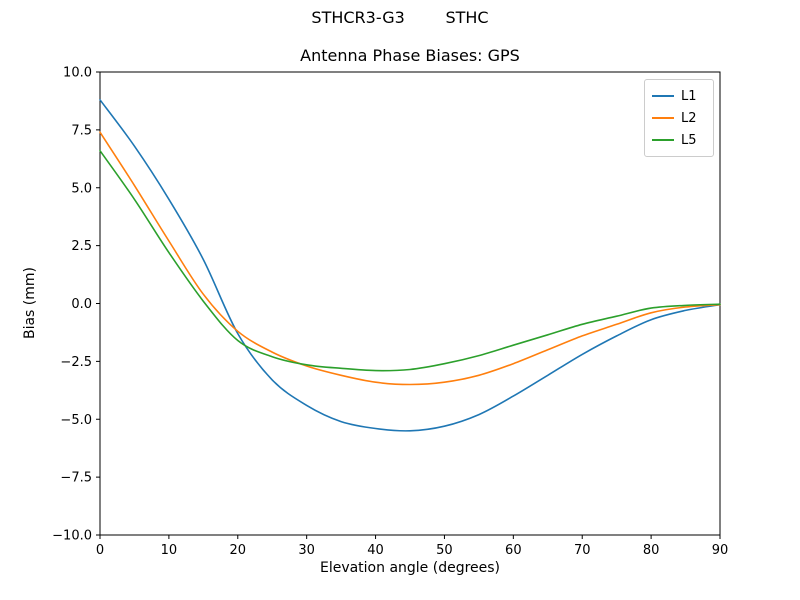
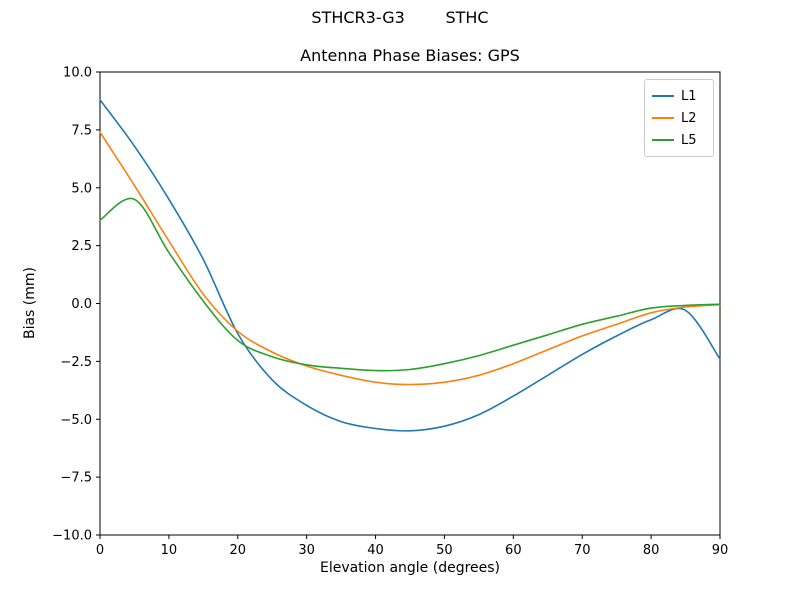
L5/0: 6.6 -> 3.6
L1/90: -0.1 -> -2.4
